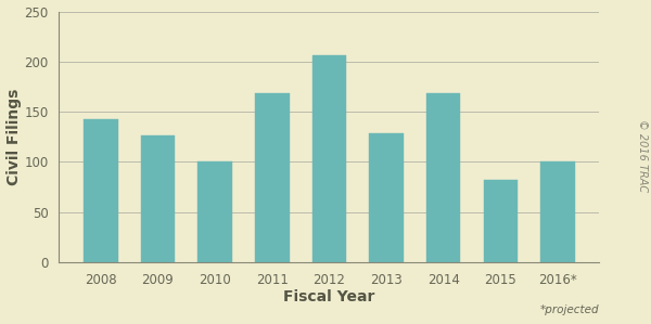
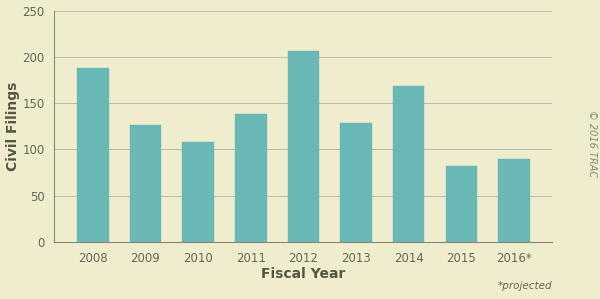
2008: 143 -> 188
2010: 100 -> 108
2011: 168 -> 138
2016*: 100 -> 90
